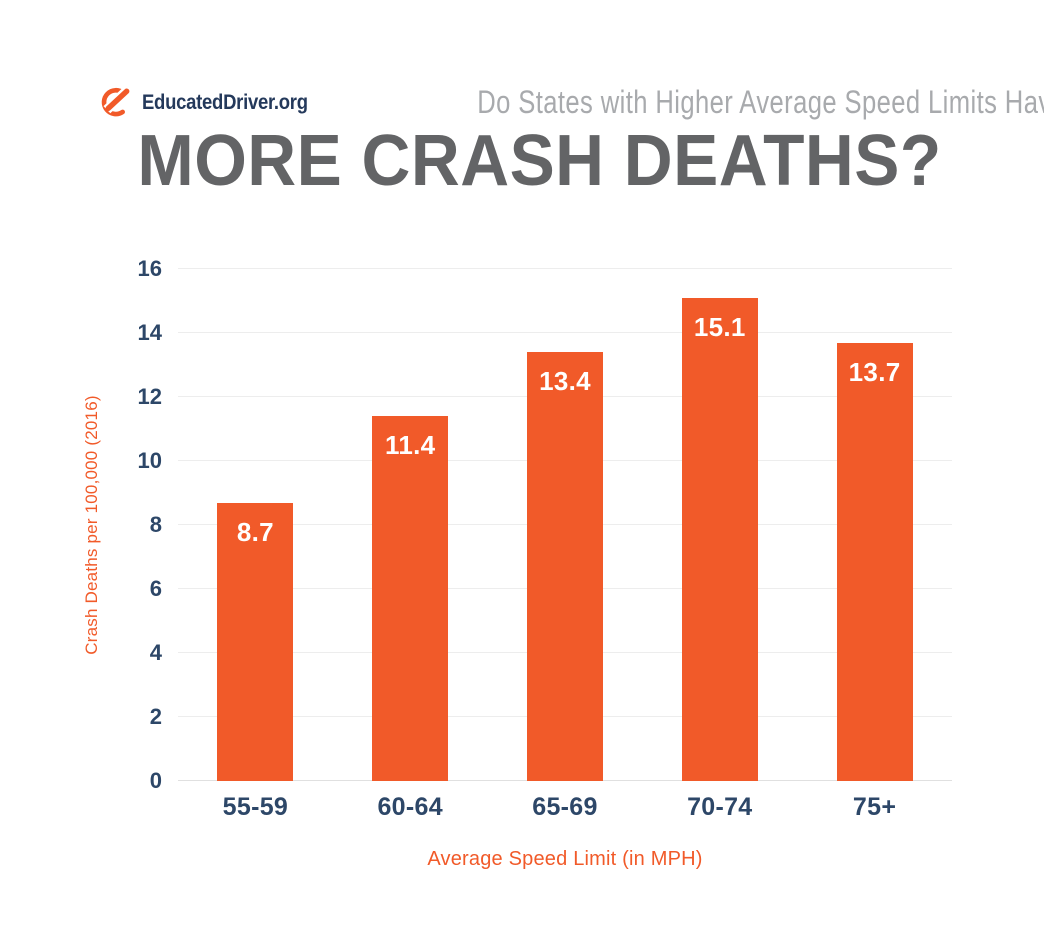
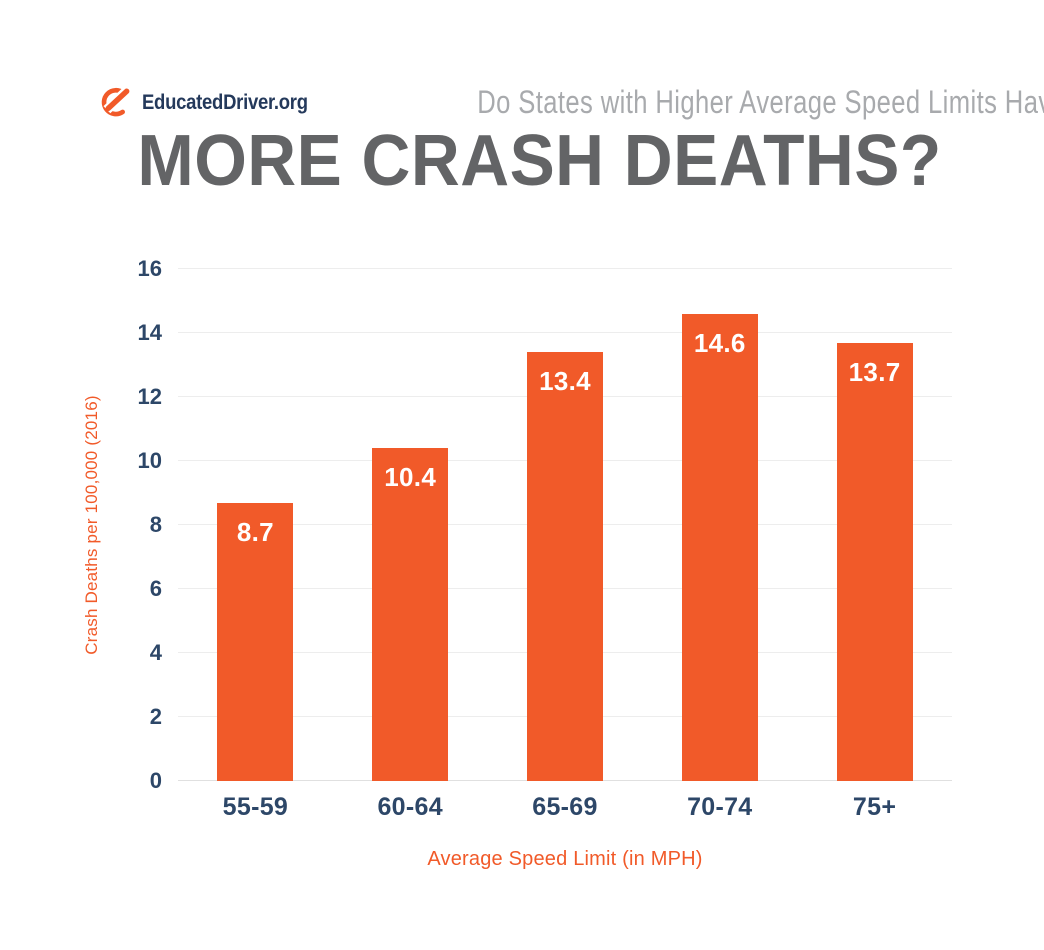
60-64: 11.4 -> 10.4
70-74: 15.1 -> 14.6
